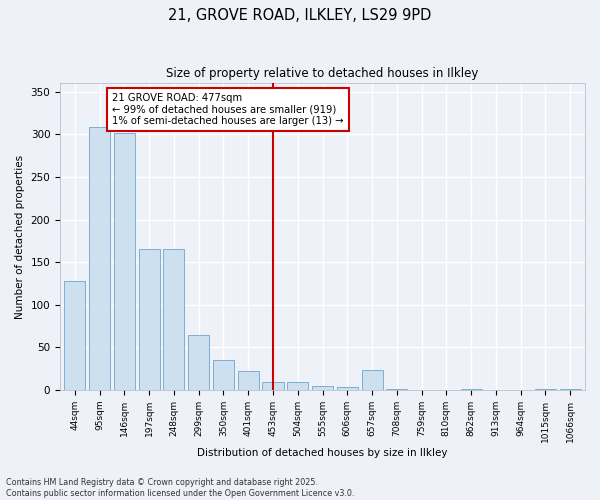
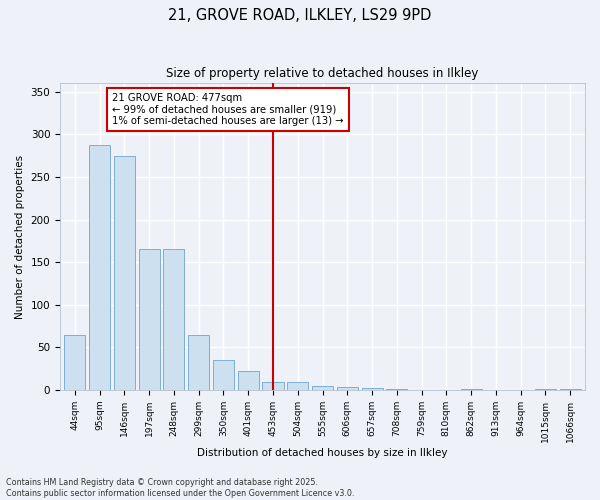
44sqm: 128 -> 65
95sqm: 308 -> 287
146sqm: 302 -> 275
657sqm: 24 -> 3
